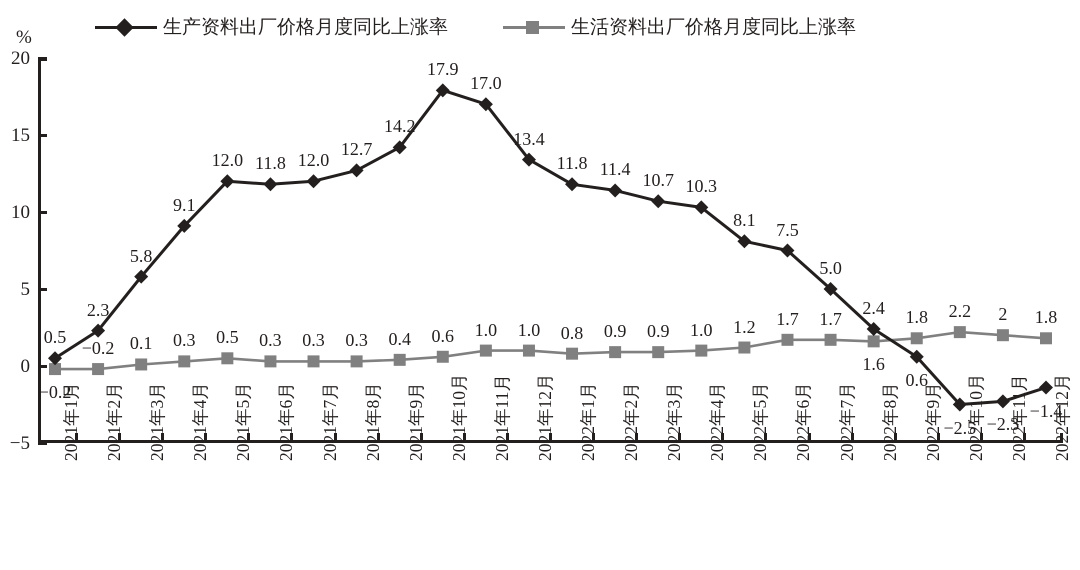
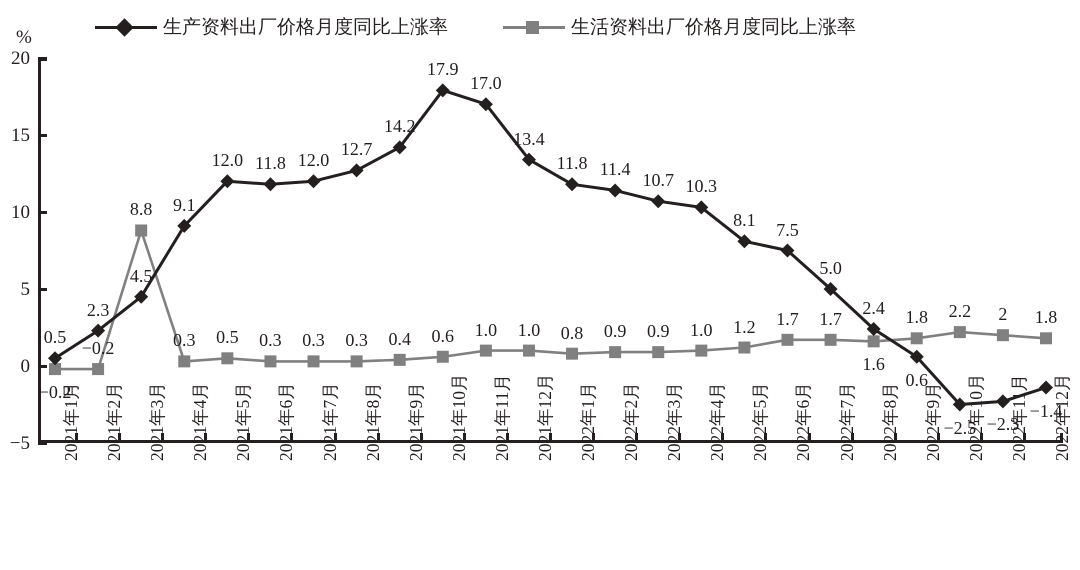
生产资料出厂价格月度同比上涨率/2021年3月: 5.8 -> 4.5
生活资料出厂价格月度同比上涨率/2021年3月: 0.1 -> 8.8
